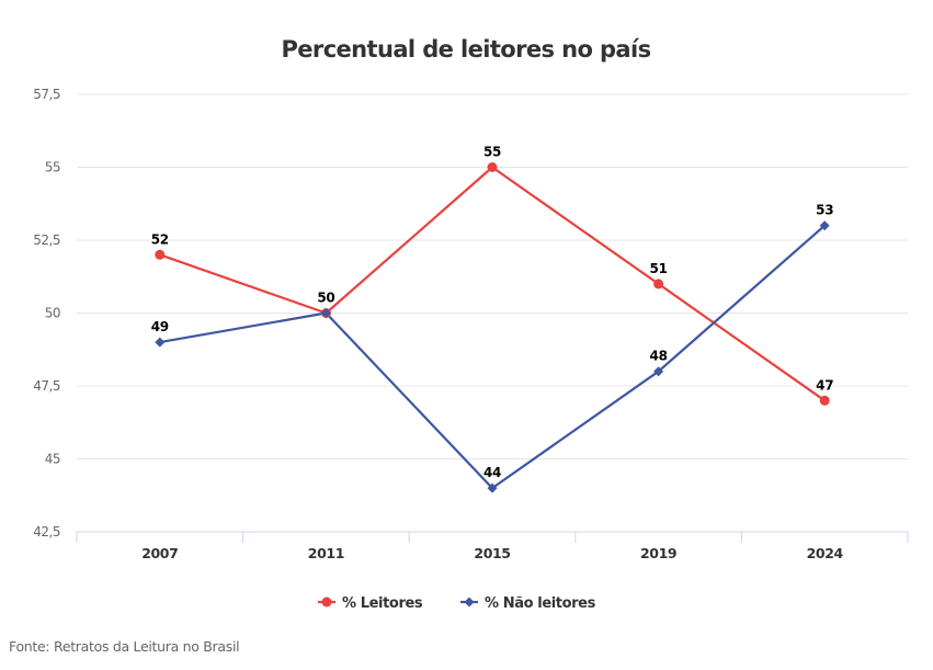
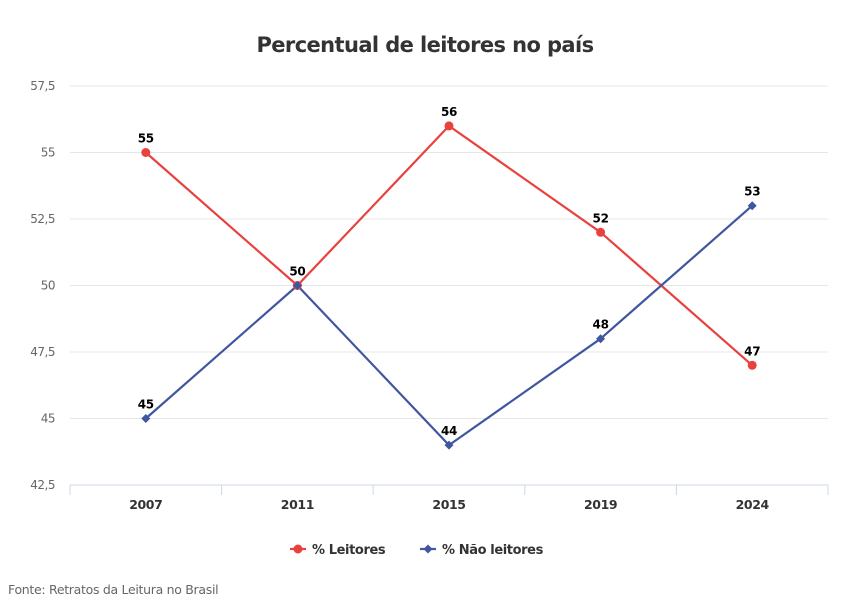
% Leitores/2007: 52 -> 55
% Não leitores/2007: 49 -> 45
% Leitores/2015: 55 -> 56
% Leitores/2019: 51 -> 52
